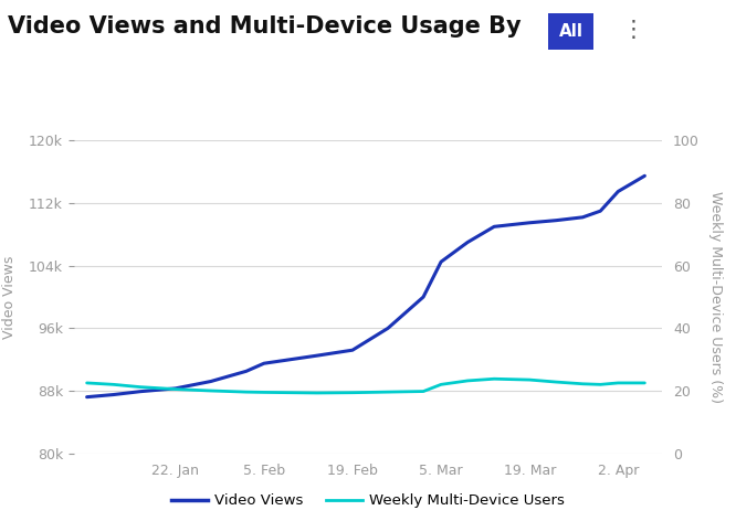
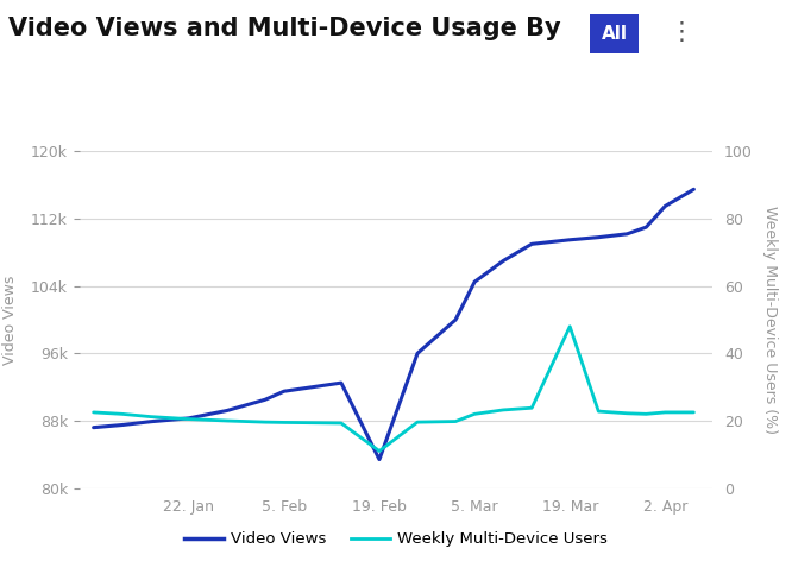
Video Views/19. Feb: 93.2k -> 83.4k
Weekly Multi-Device Users/19. Feb: 19.4 -> 11.0
Weekly Multi-Device Users/19. Mar: 23.5 -> 48.0
